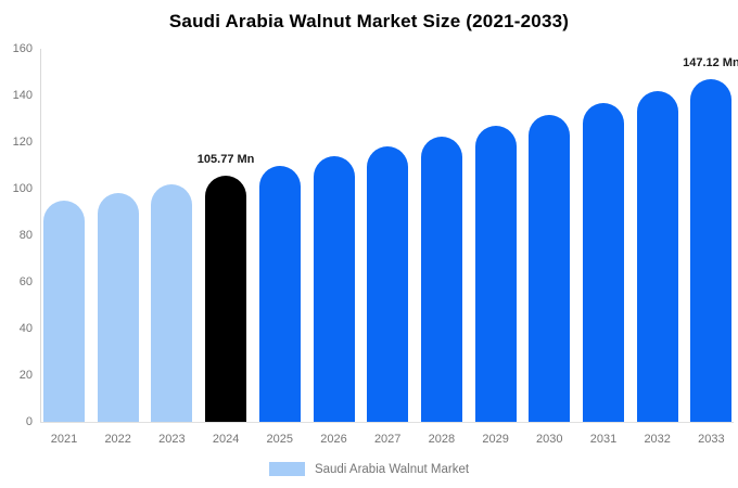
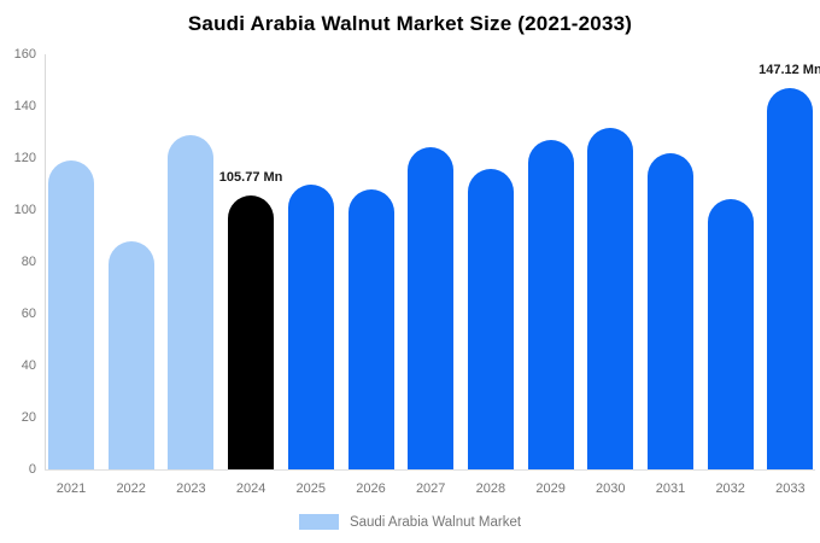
2021: 95 -> 119
2022: 98 -> 88
2023: 102 -> 129
2026: 114 -> 108
2027: 118 -> 124
2028: 122 -> 116
2031: 137 -> 122
2032: 142 -> 104
